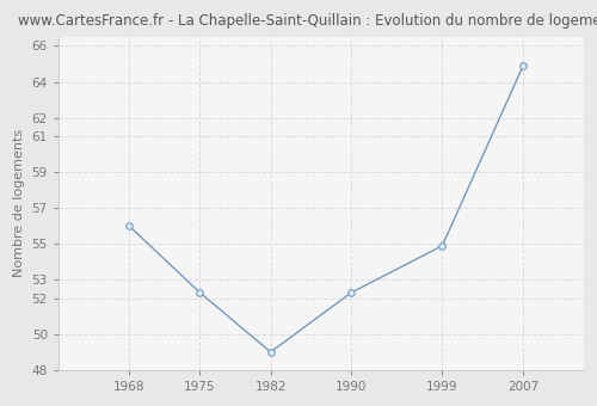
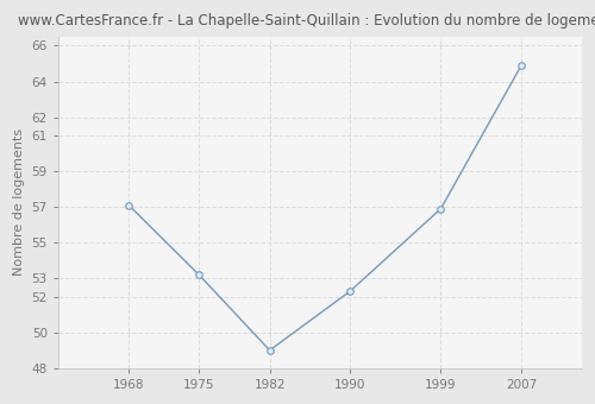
1968: 56.0 -> 57.1
1975: 52.3 -> 53.2
1999: 54.9 -> 56.9
